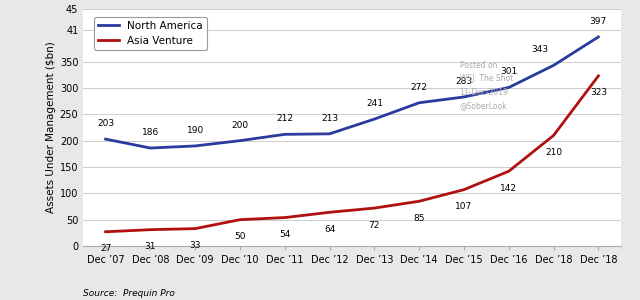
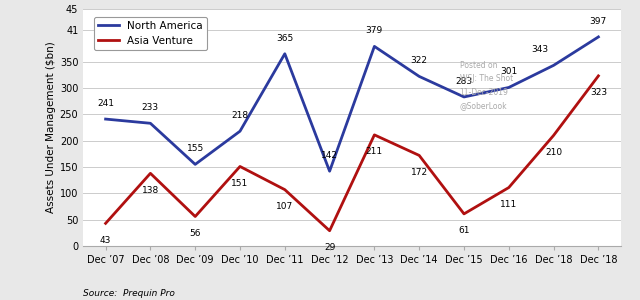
North America/Dec ’07: 203 -> 241
Asia Venture/Dec ’07: 27 -> 43
North America/Dec ’08: 186 -> 233
Asia Venture/Dec ’08: 31 -> 138
North America/Dec ’09: 190 -> 155
Asia Venture/Dec ’09: 33 -> 56
North America/Dec ’10: 200 -> 218
Asia Venture/Dec ’10: 50 -> 151
North America/Dec ’11: 212 -> 365
Asia Venture/Dec ’11: 54 -> 107
North America/Dec ’12: 213 -> 142
Asia Venture/Dec ’12: 64 -> 29
North America/Dec ’13: 241 -> 379
Asia Venture/Dec ’13: 72 -> 211
North America/Dec ’14: 272 -> 322
Asia Venture/Dec ’14: 85 -> 172
Asia Venture/Dec ’15: 107 -> 61
Asia Venture/Dec ’16: 142 -> 111
